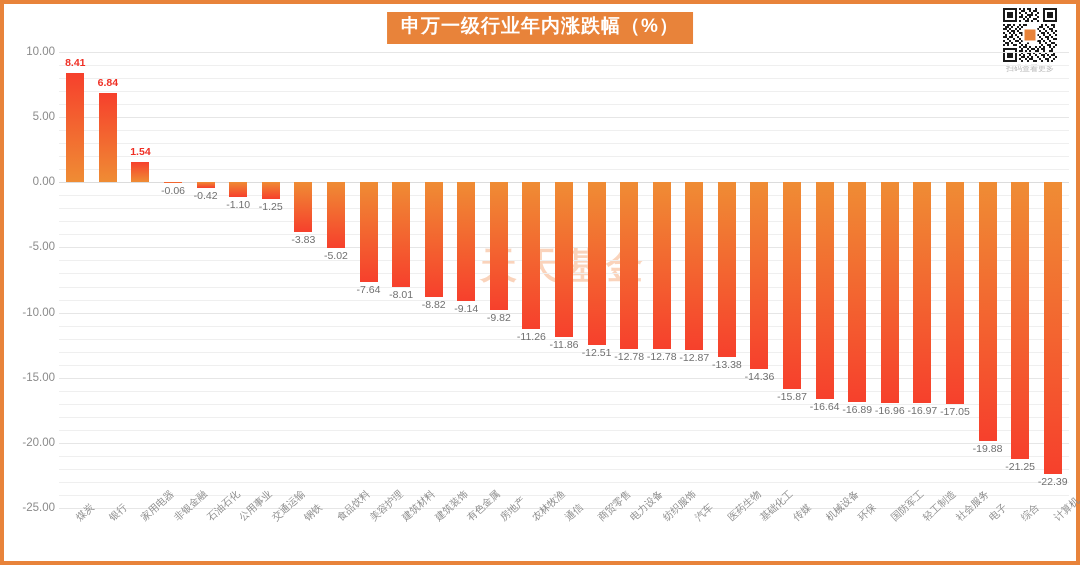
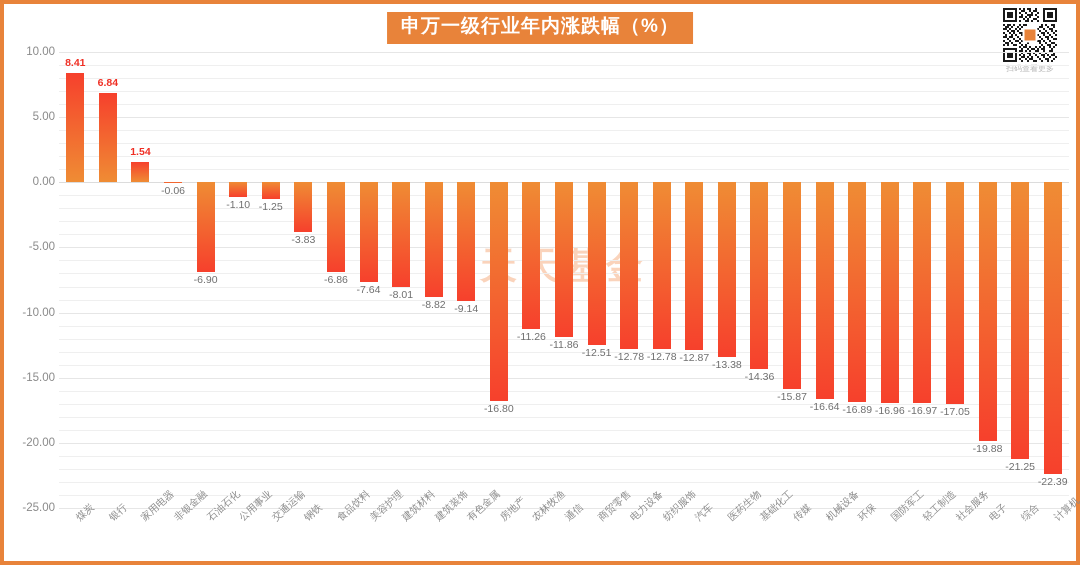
石油石化: -0.42 -> -6.90
食品饮料: -5.02 -> -6.86
房地产: -9.82 -> -16.80
